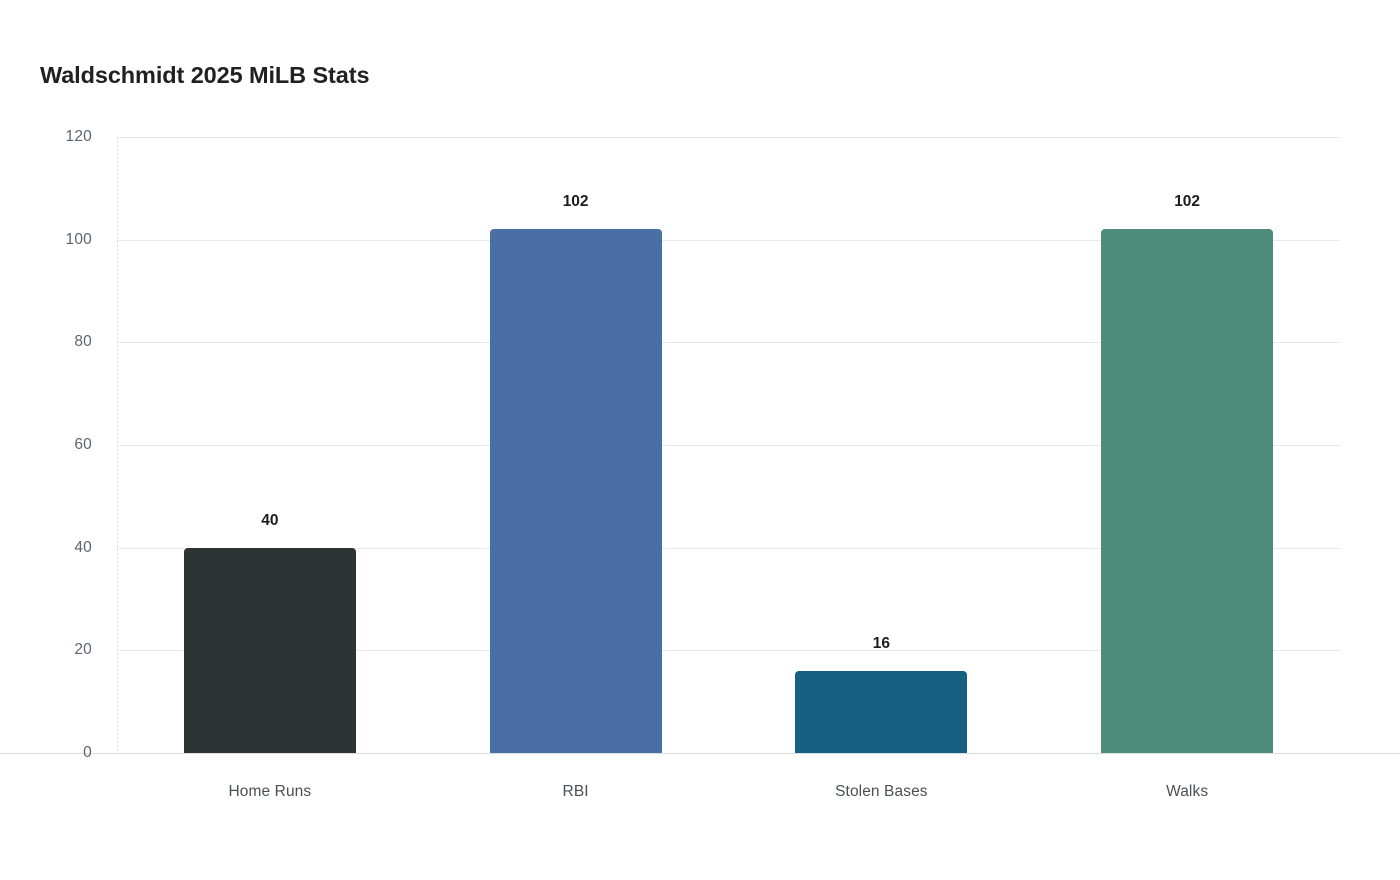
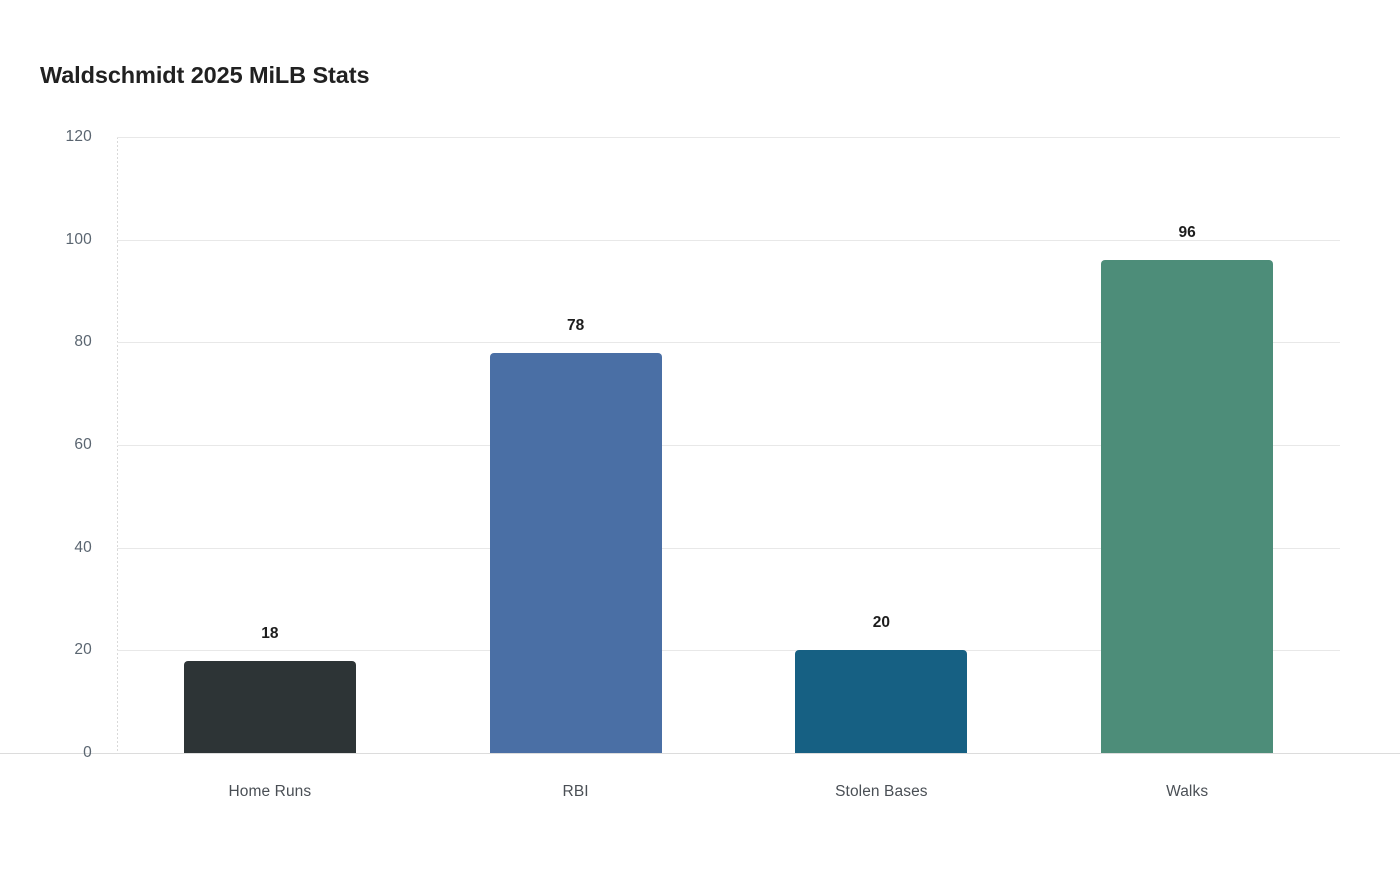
Home Runs: 40 -> 18
RBI: 102 -> 78
Stolen Bases: 16 -> 20
Walks: 102 -> 96
